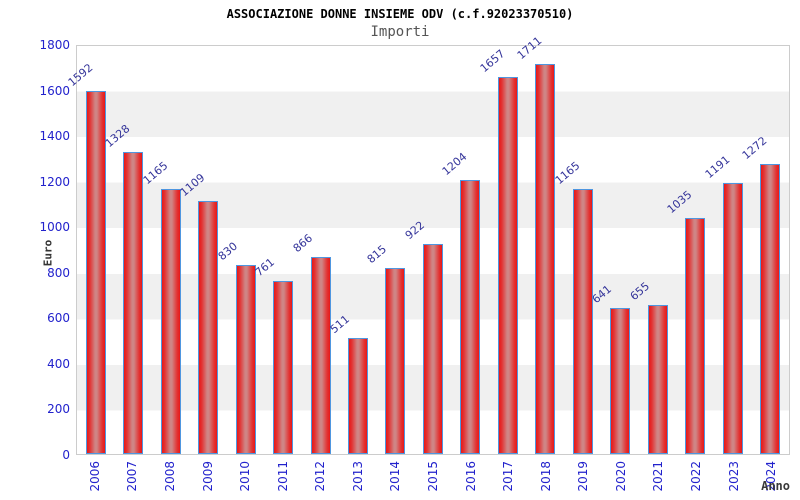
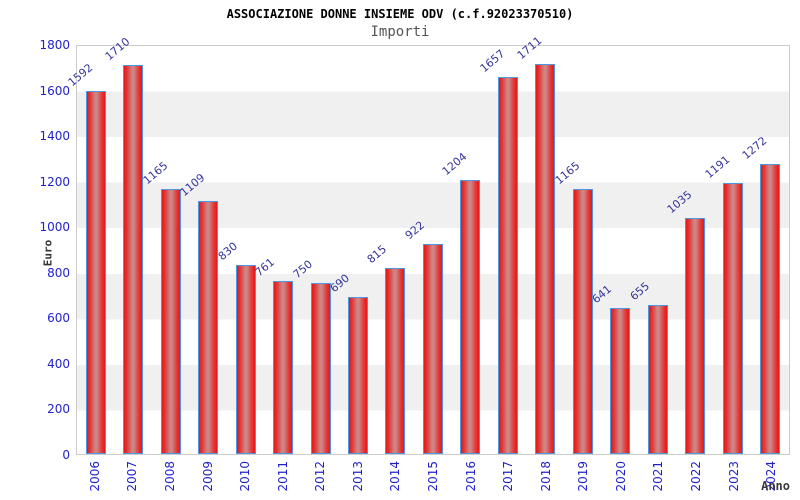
2007: 1328 -> 1710
2012: 866 -> 750
2013: 511 -> 690
